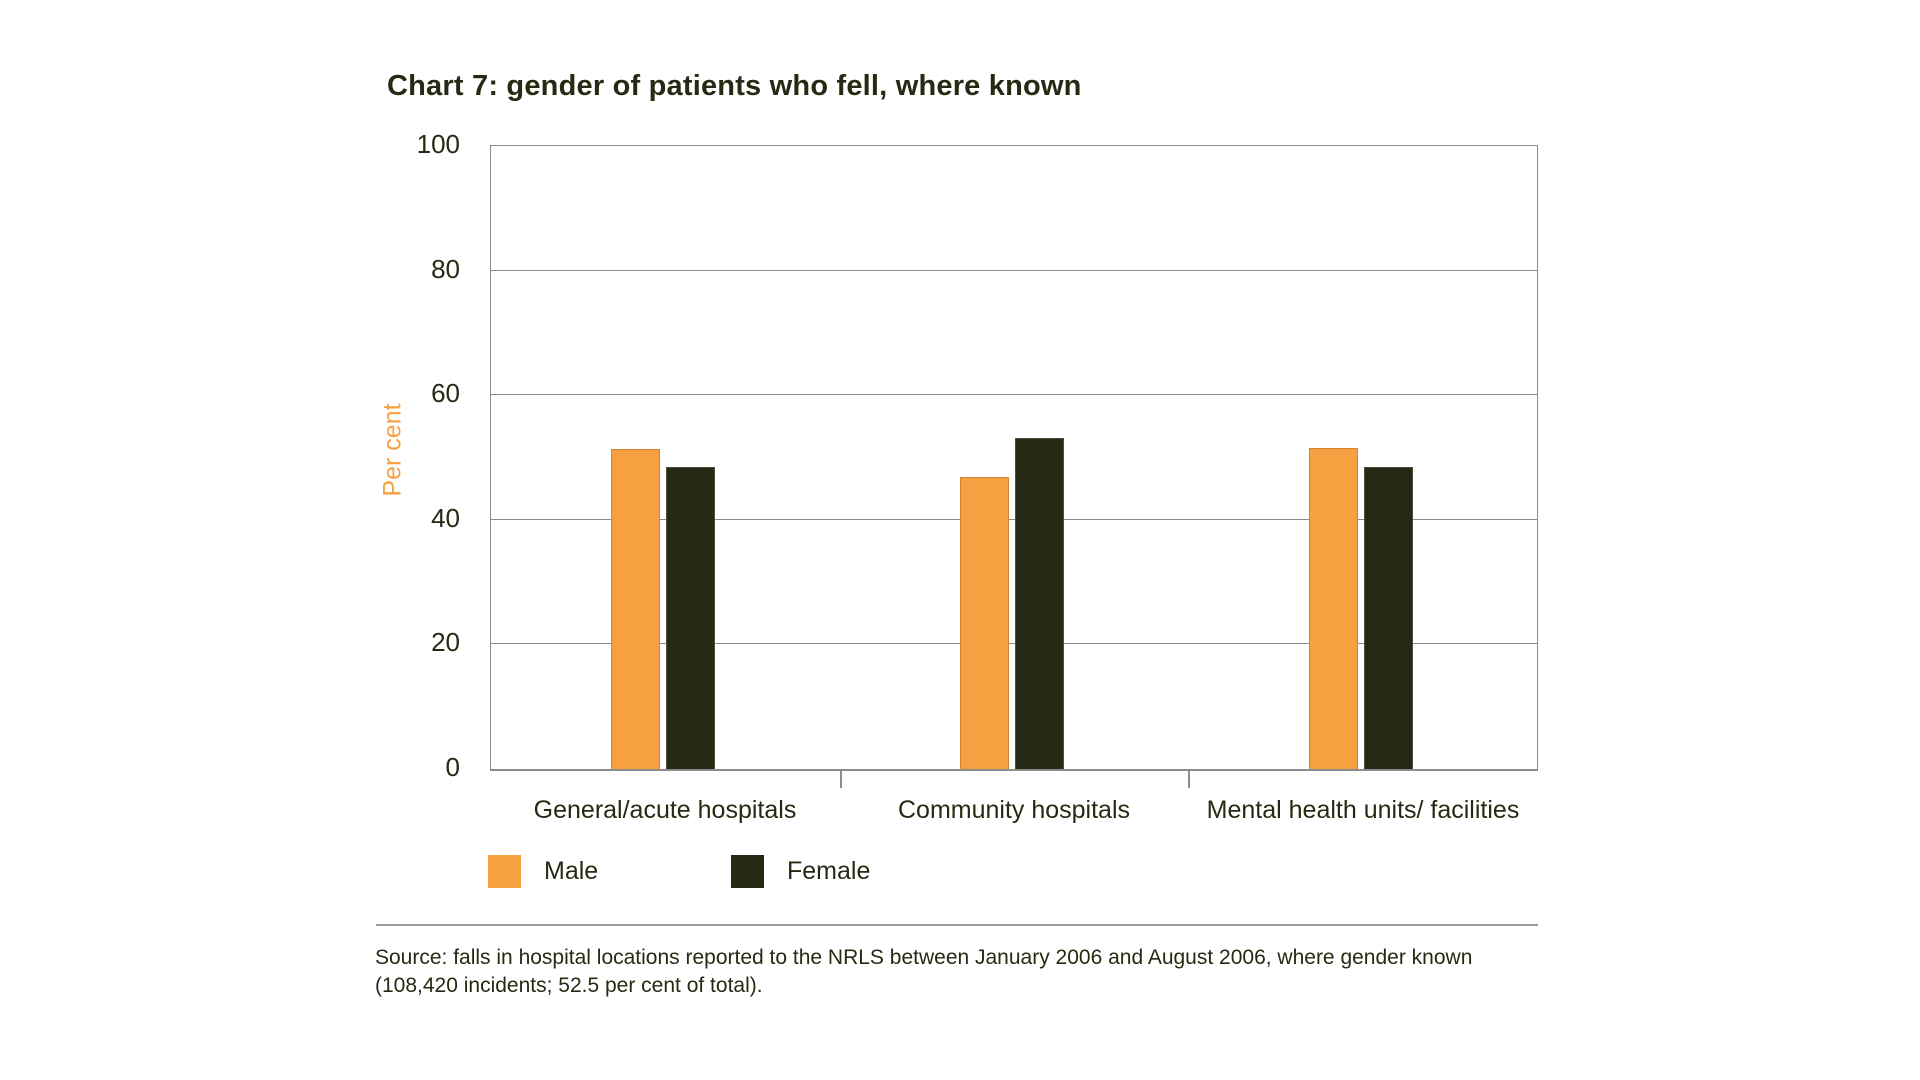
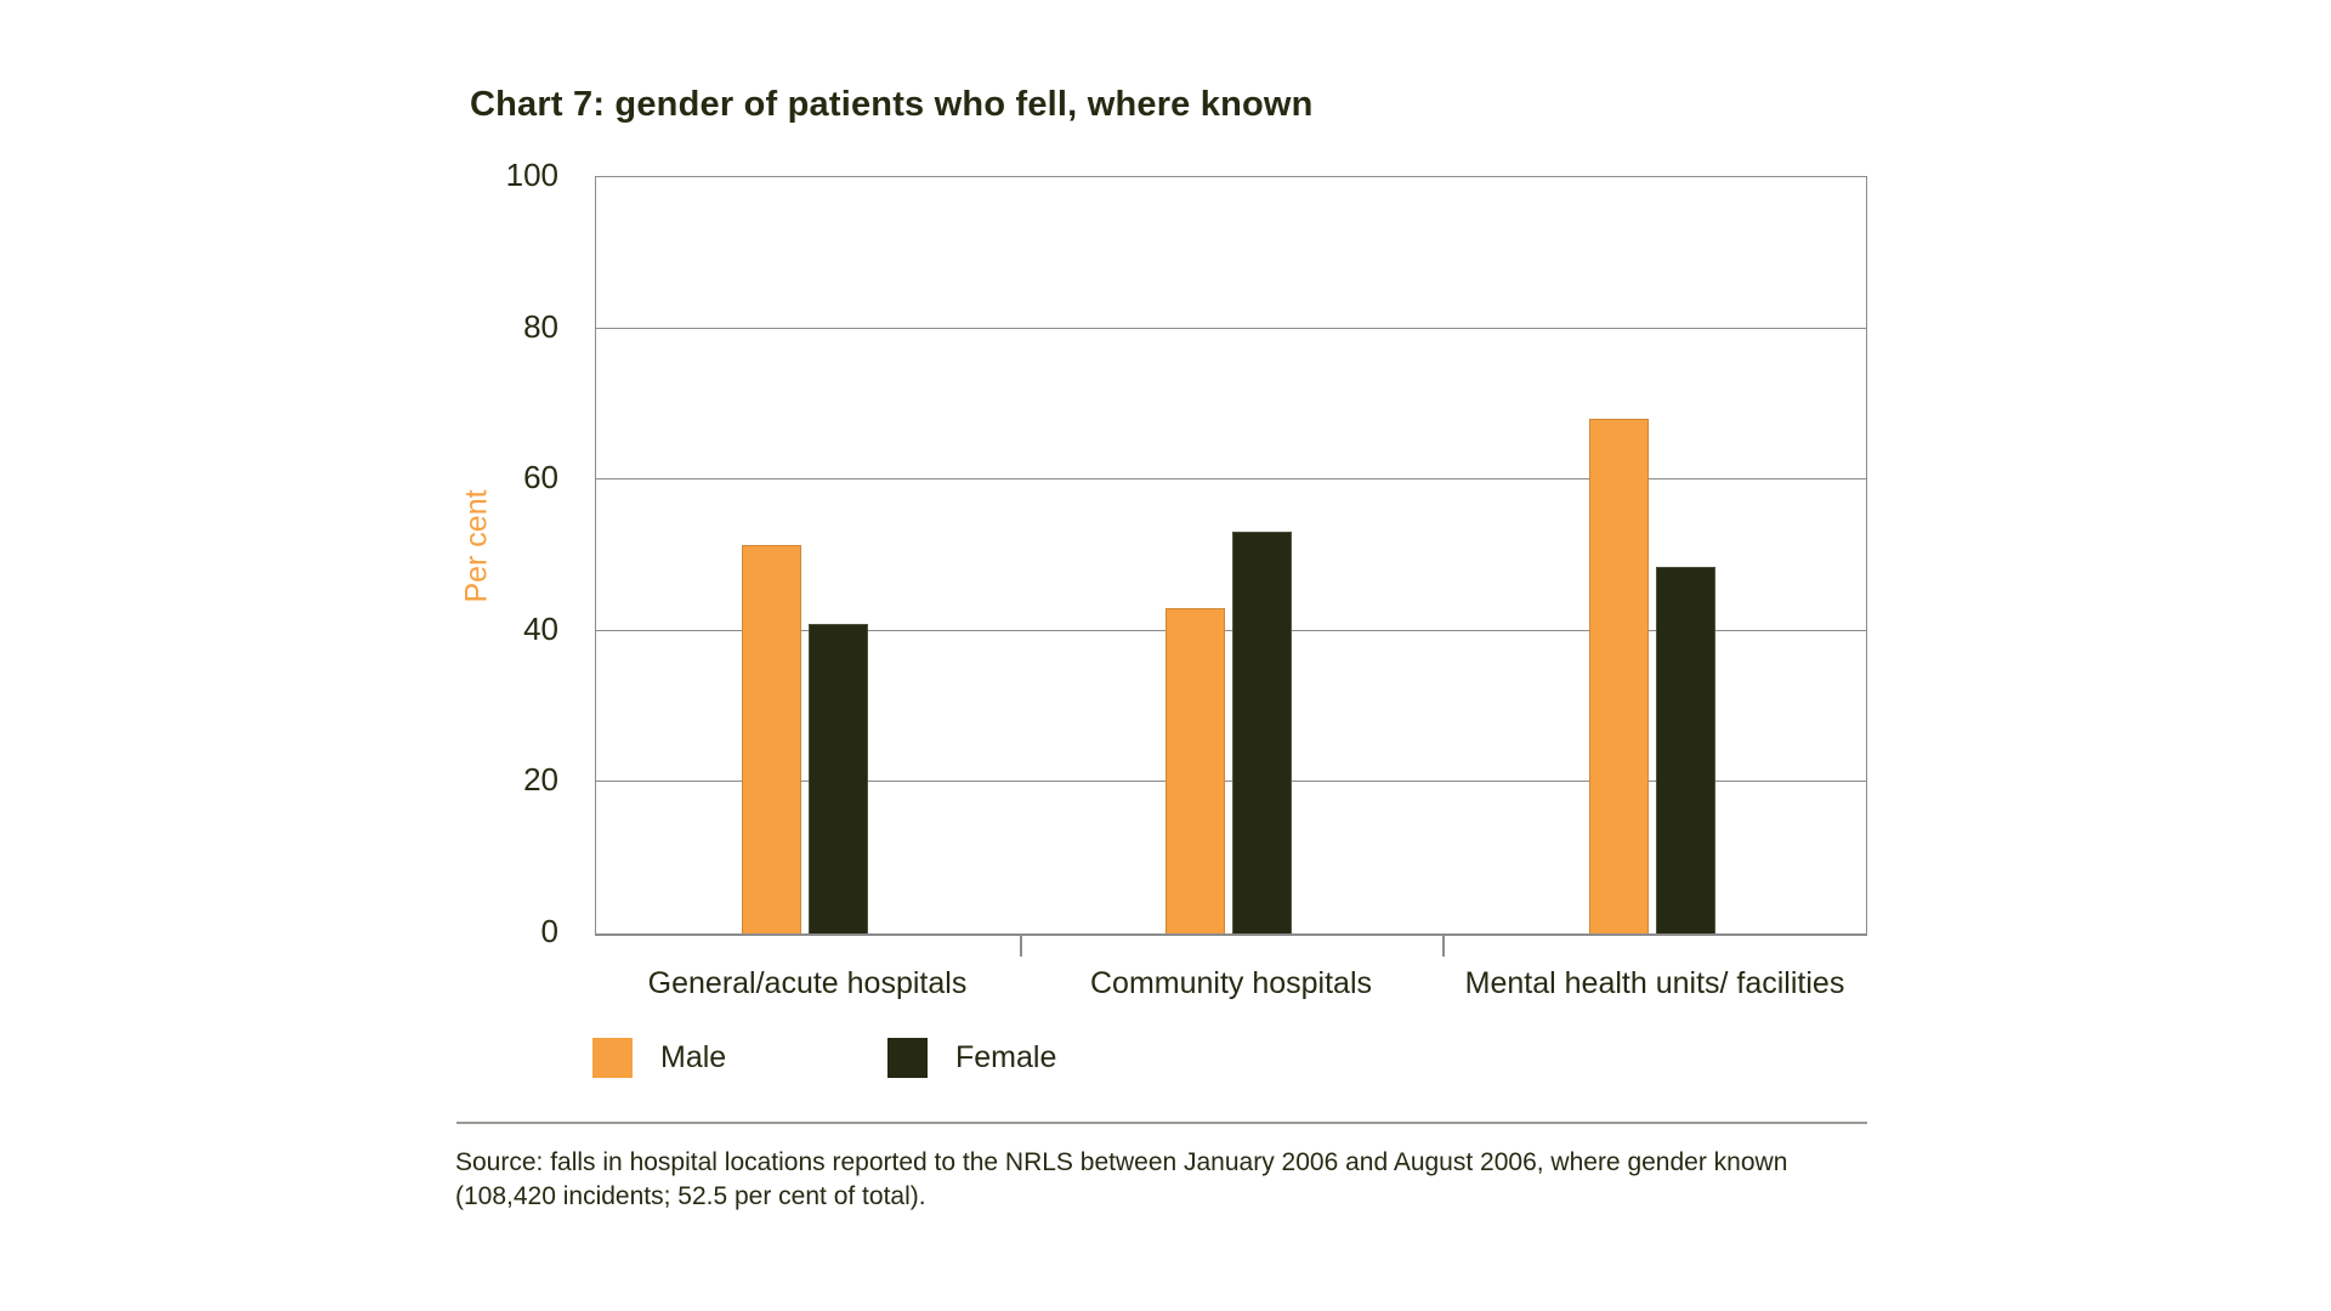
Female/General/acute hospitals: 48 -> 41
Male/Community hospitals: 47 -> 43
Male/Mental health units/ facilities: 52 -> 68
